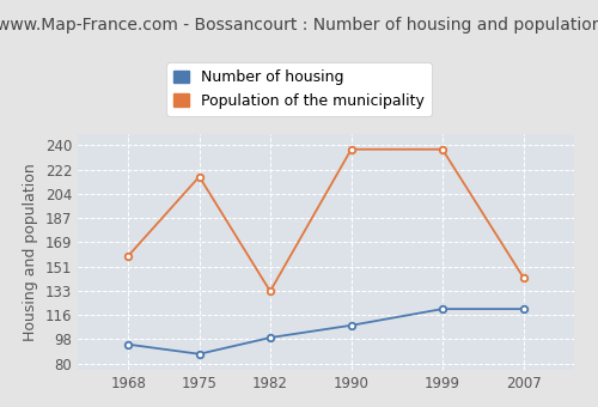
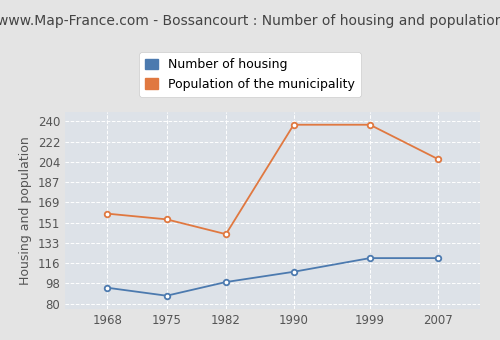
Population of the municipality/1975: 217 -> 154
Population of the municipality/1982: 133 -> 141
Population of the municipality/2007: 143 -> 207
